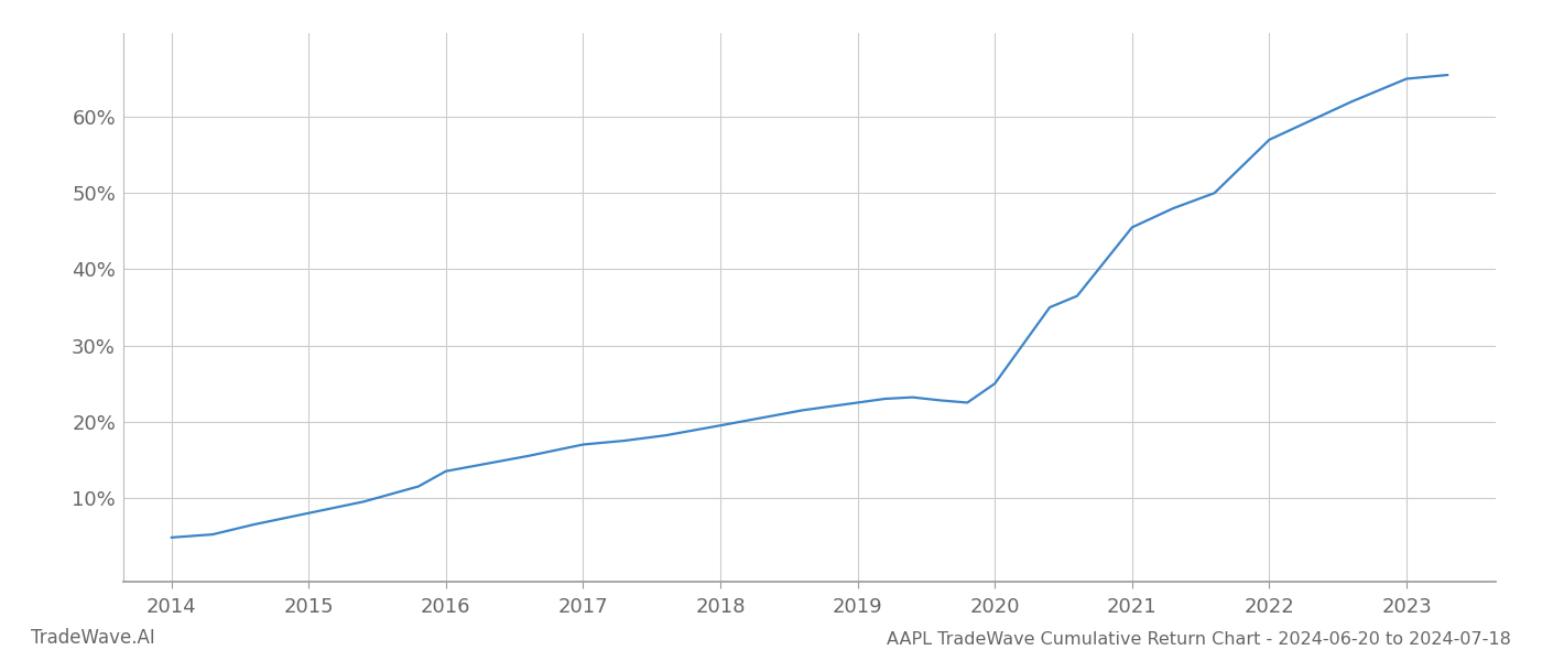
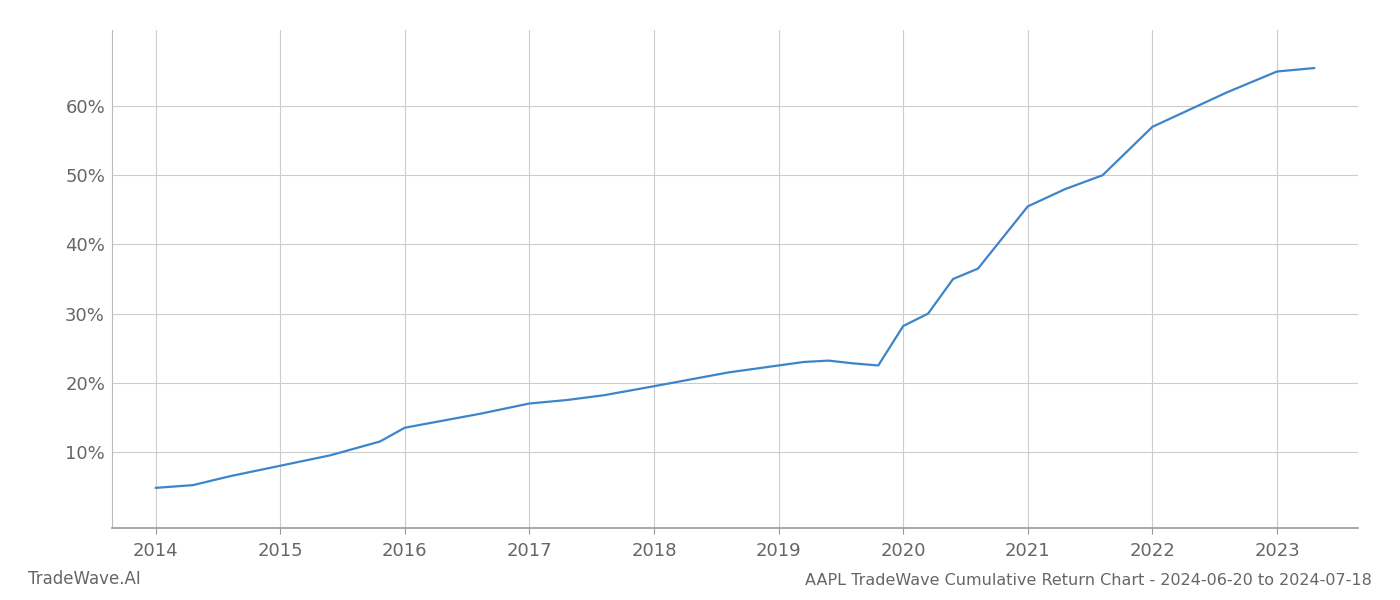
2020: 25.0% -> 28.2%
